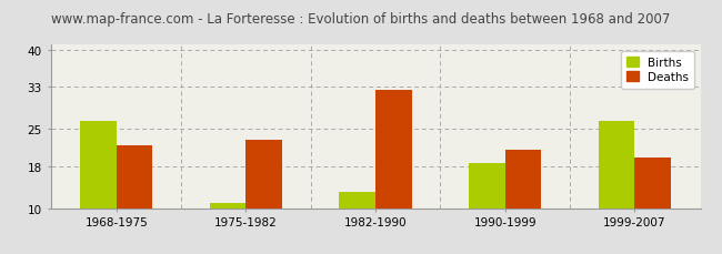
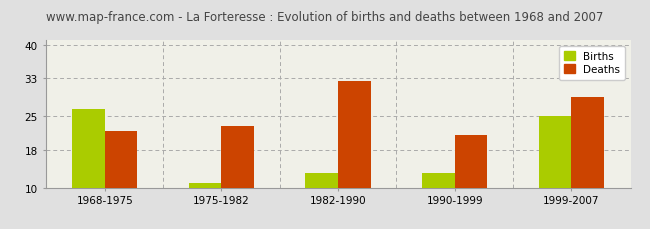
Births/1990-1999: 18.5 -> 13.0
Births/1999-2007: 26.5 -> 25.0
Deaths/1999-2007: 19.5 -> 29.0
